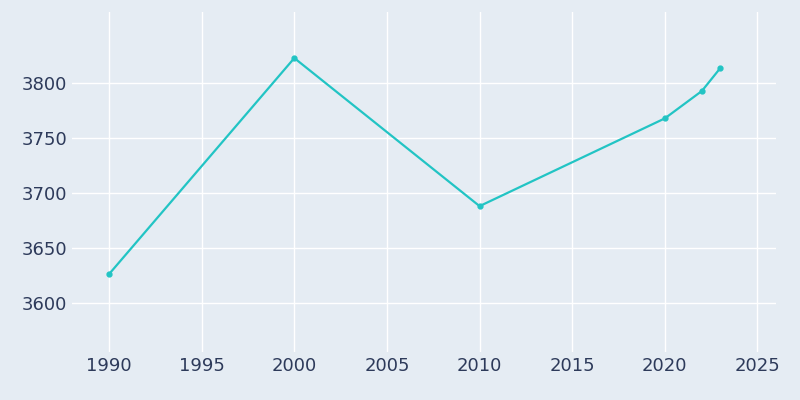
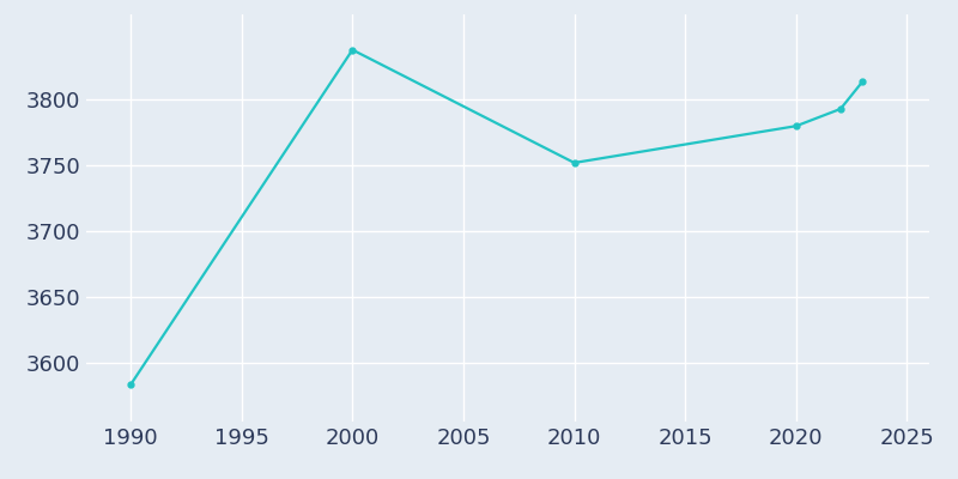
1990: 3626 -> 3583
2000: 3823 -> 3838
2010: 3688 -> 3752
2020: 3768 -> 3780
